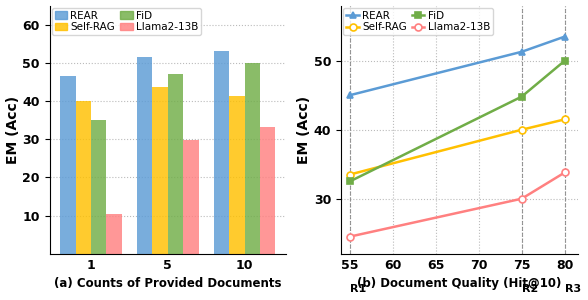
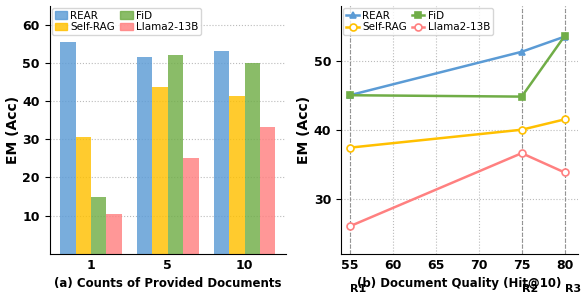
REAR/1: 46.5 -> 55.5
Self-RAG/1: 40.0 -> 30.5
FiD/1: 35 -> 15
FiD/5: 47 -> 52
Llama2-13B/5: 29.7 -> 25.0
FiD/55: 32.5 -> 45.0
Self-RAG/55: 33.5 -> 37.4
Llama2-13B/55: 24.5 -> 26.0
Llama2-13B/75: 30.0 -> 36.6
FiD/80: 50.0 -> 53.6
